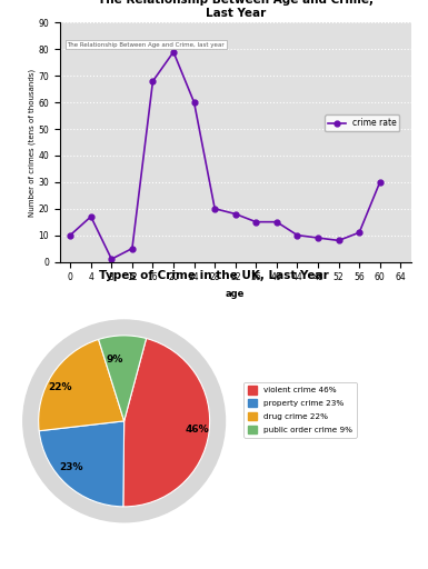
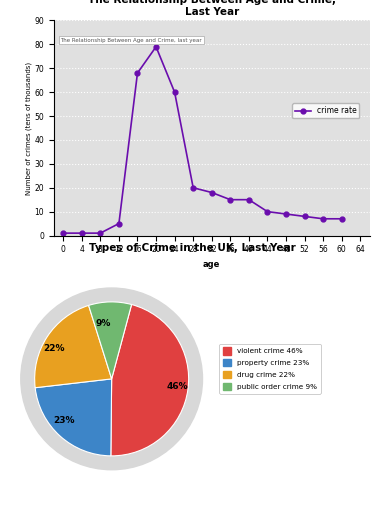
0: 10 -> 1
4: 17 -> 1
56: 11 -> 7
60: 30 -> 7
